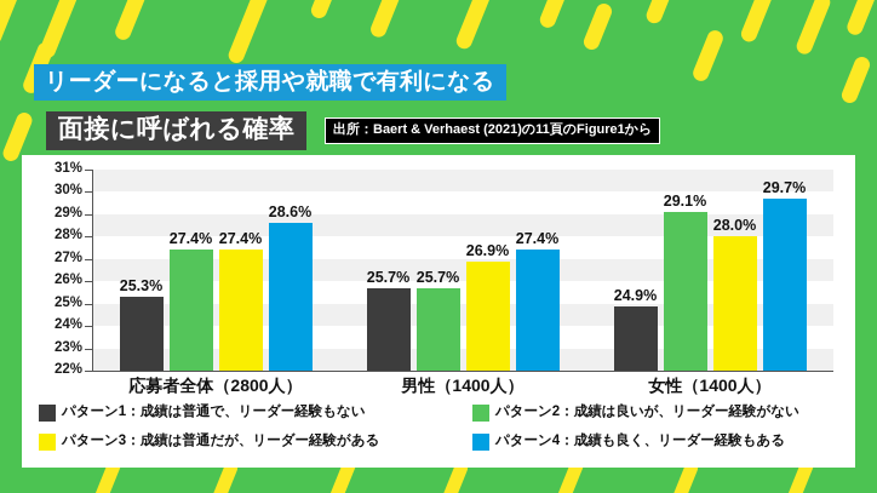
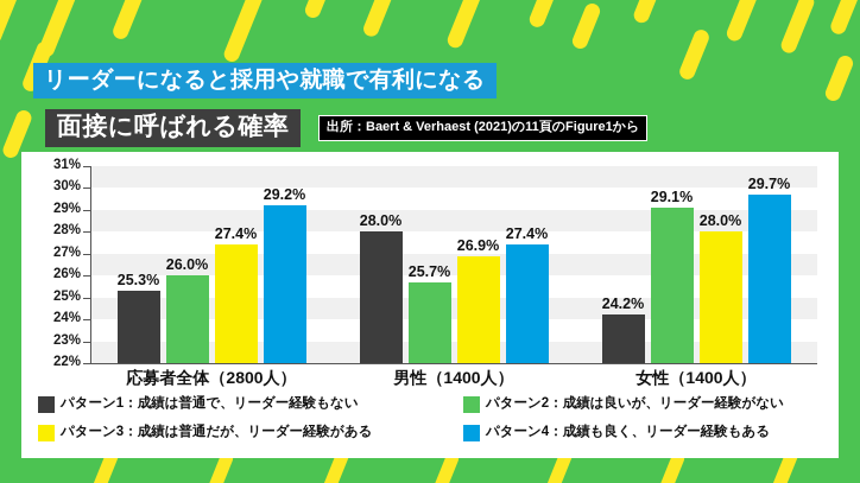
パターン2：成績は良いが、リーダー経験がない/応募者全体（2800人）: 27.4% -> 26.0%
パターン4：成績も良く、リーダー経験もある/応募者全体（2800人）: 28.6% -> 29.2%
パターン1：成績は普通で、リーダー経験もない/男性（1400人）: 25.7% -> 28.0%
パターン1：成績は普通で、リーダー経験もない/女性（1400人）: 24.9% -> 24.2%
